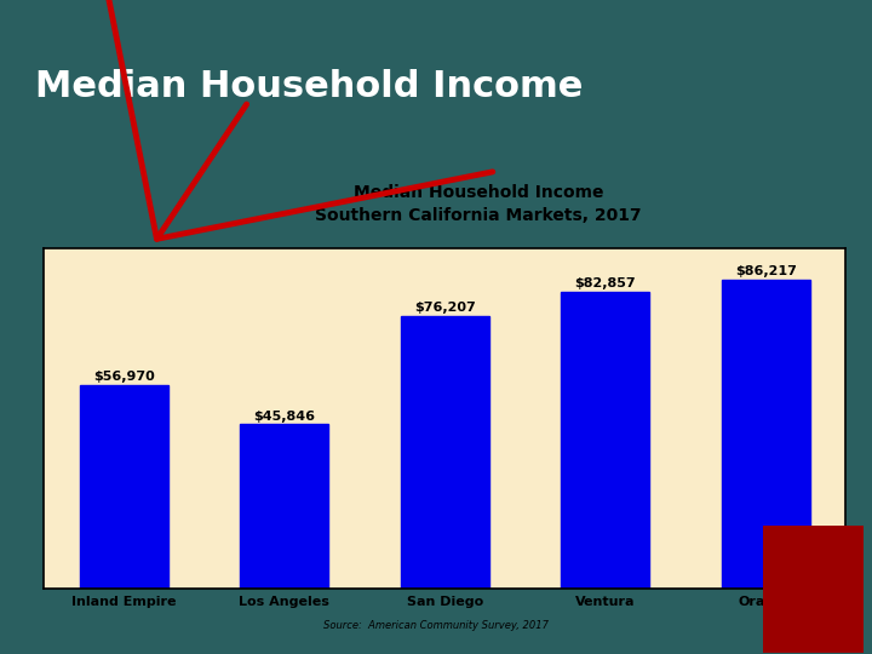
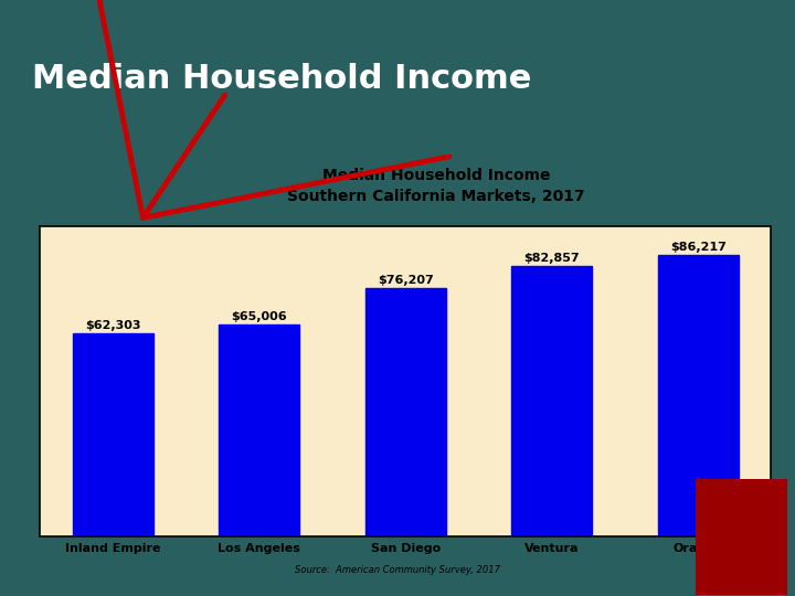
Inland Empire: $56,970 -> $62,303
Los Angeles: $45,846 -> $65,006
